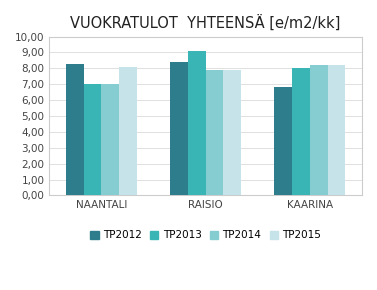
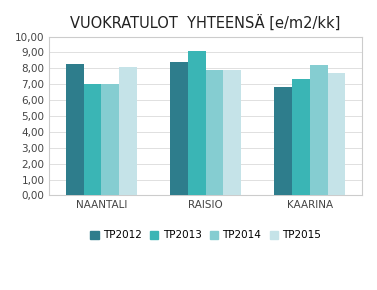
TP2013/KAARINA: 8,0 -> 7,3
TP2015/KAARINA: 8,2 -> 7,7
